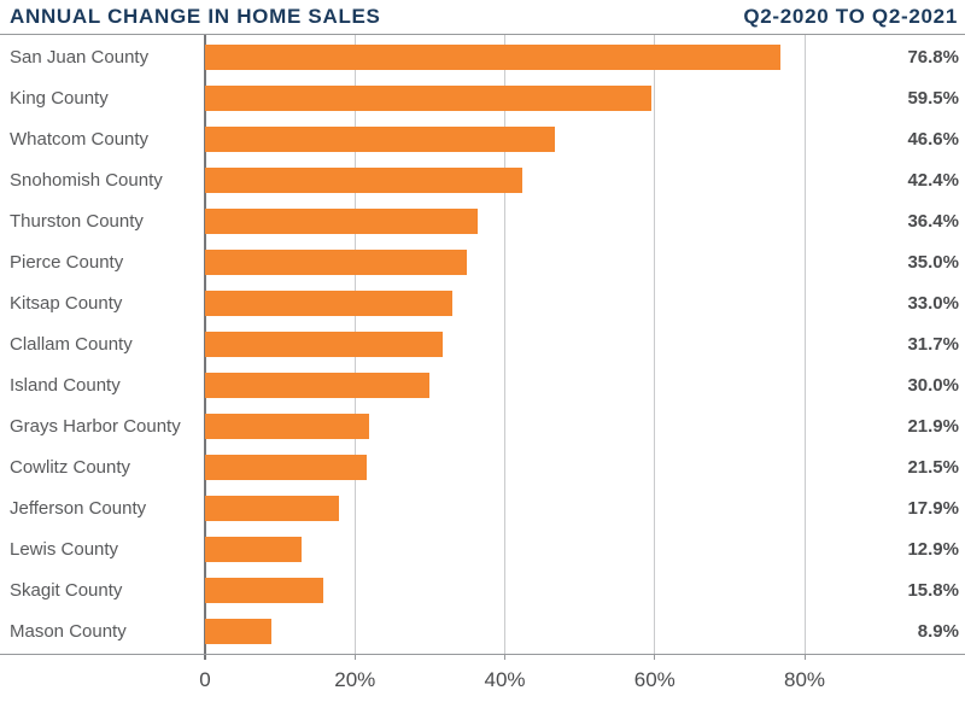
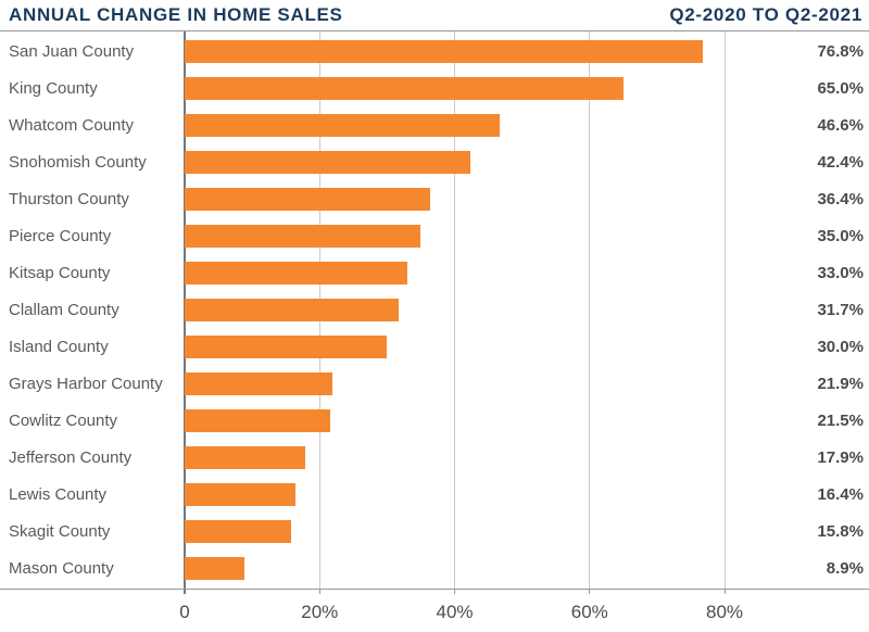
King County: 59.5% -> 65.0%
Lewis County: 12.9% -> 16.4%
